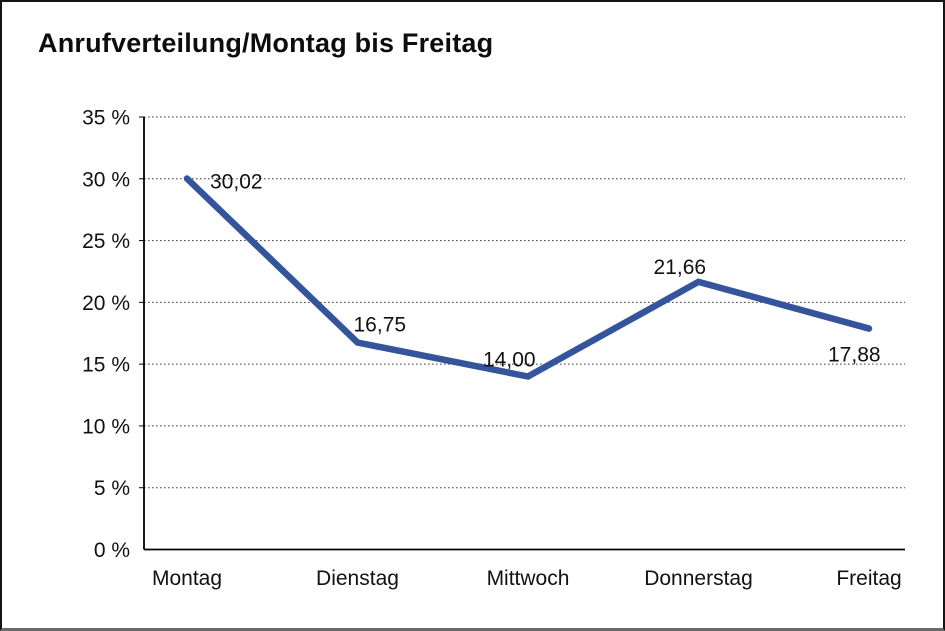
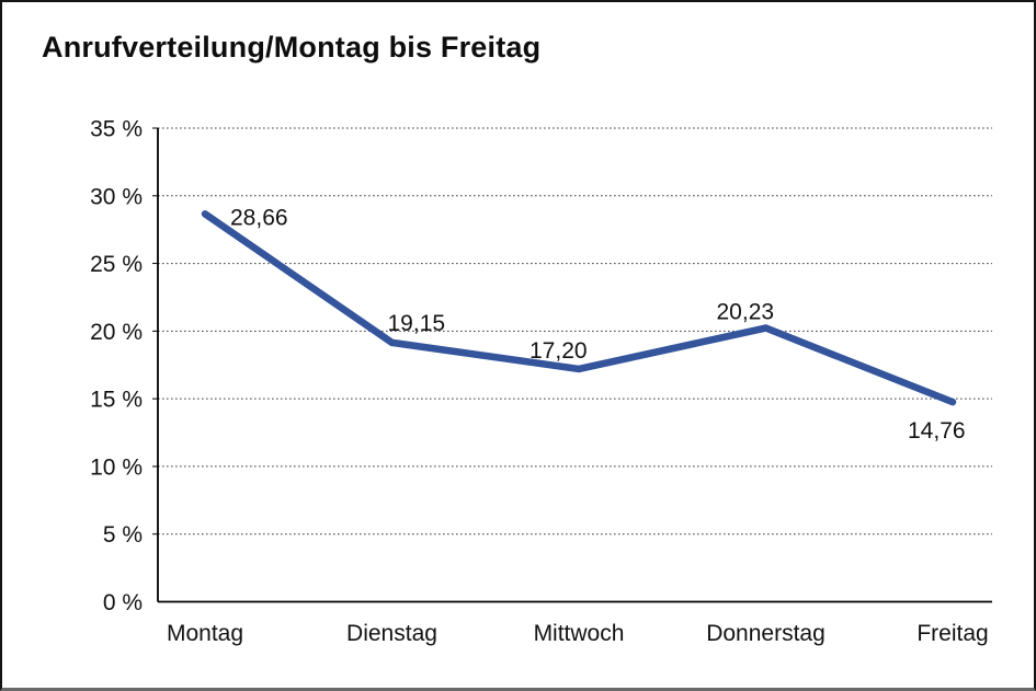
Montag: 30,02 -> 28,66
Dienstag: 16,75 -> 19,15
Mittwoch: 14,00 -> 17,20
Donnerstag: 21,66 -> 20,23
Freitag: 17,88 -> 14,76
